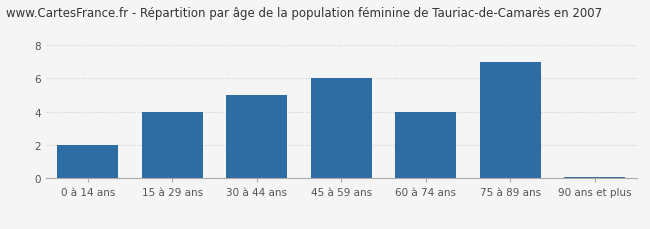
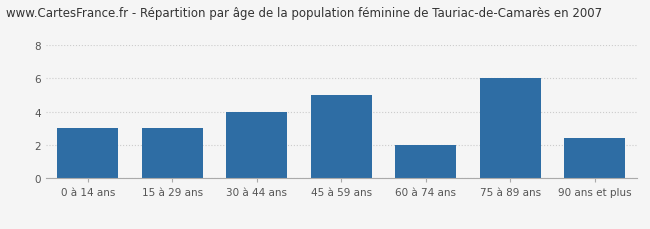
0 à 14 ans: 2.0 -> 3.0
15 à 29 ans: 4.0 -> 3.0
30 à 44 ans: 5.0 -> 4.0
45 à 59 ans: 6.0 -> 5.0
60 à 74 ans: 4.0 -> 2.0
75 à 89 ans: 7.0 -> 6.0
90 ans et plus: 0.1 -> 2.4
